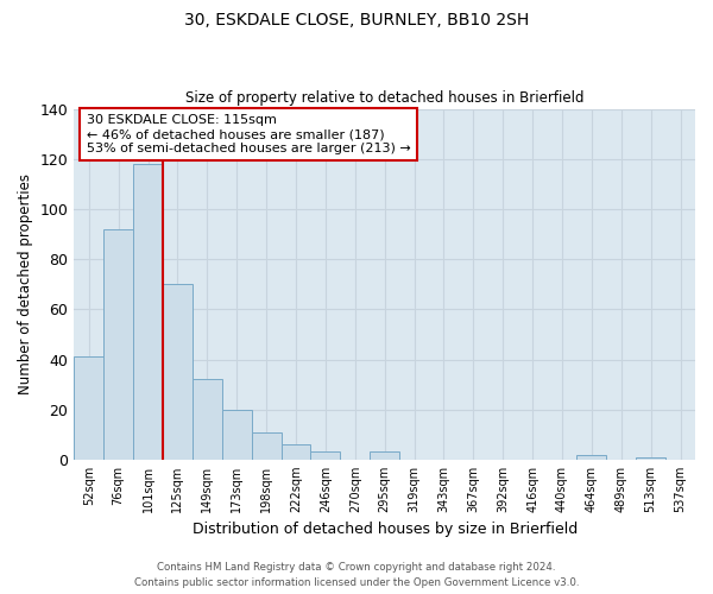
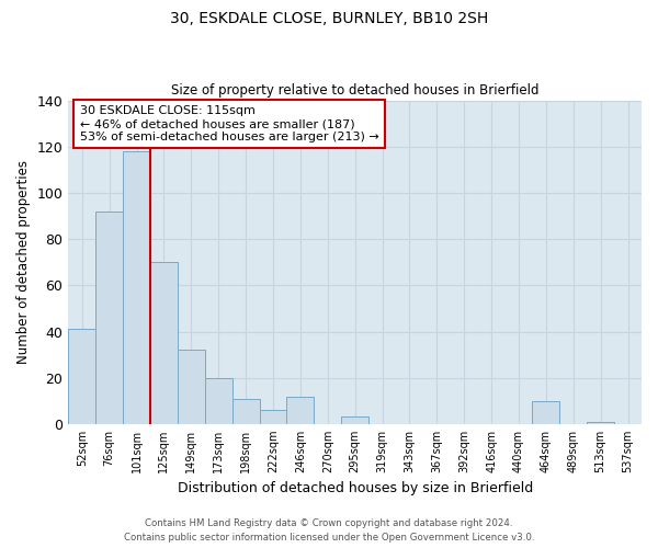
246sqm: 3 -> 12
464sqm: 2 -> 10
